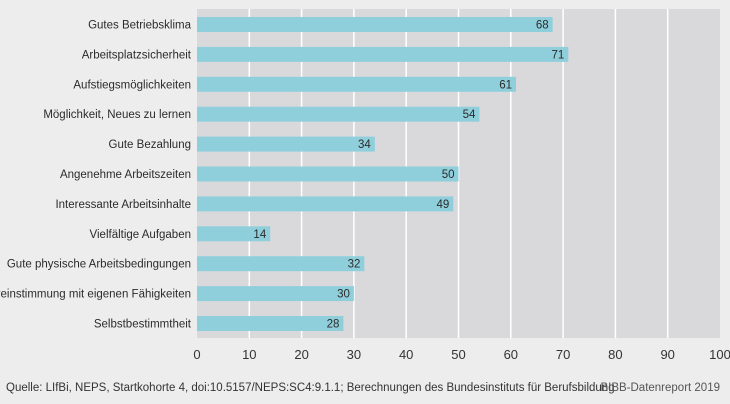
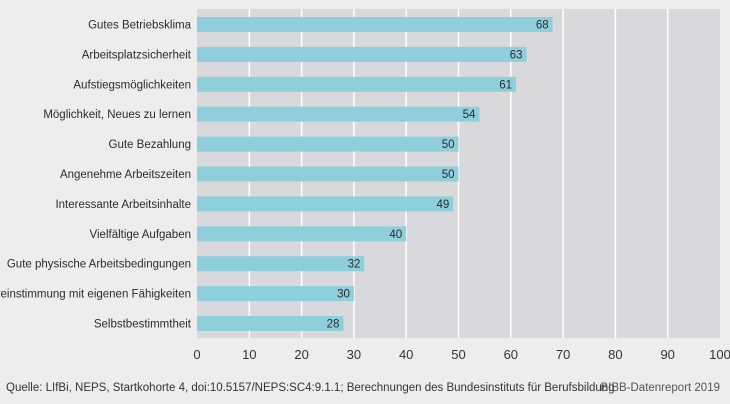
Arbeitsplatzsicherheit: 71 -> 63
Gute Bezahlung: 34 -> 50
Vielfältige Aufgaben: 14 -> 40
